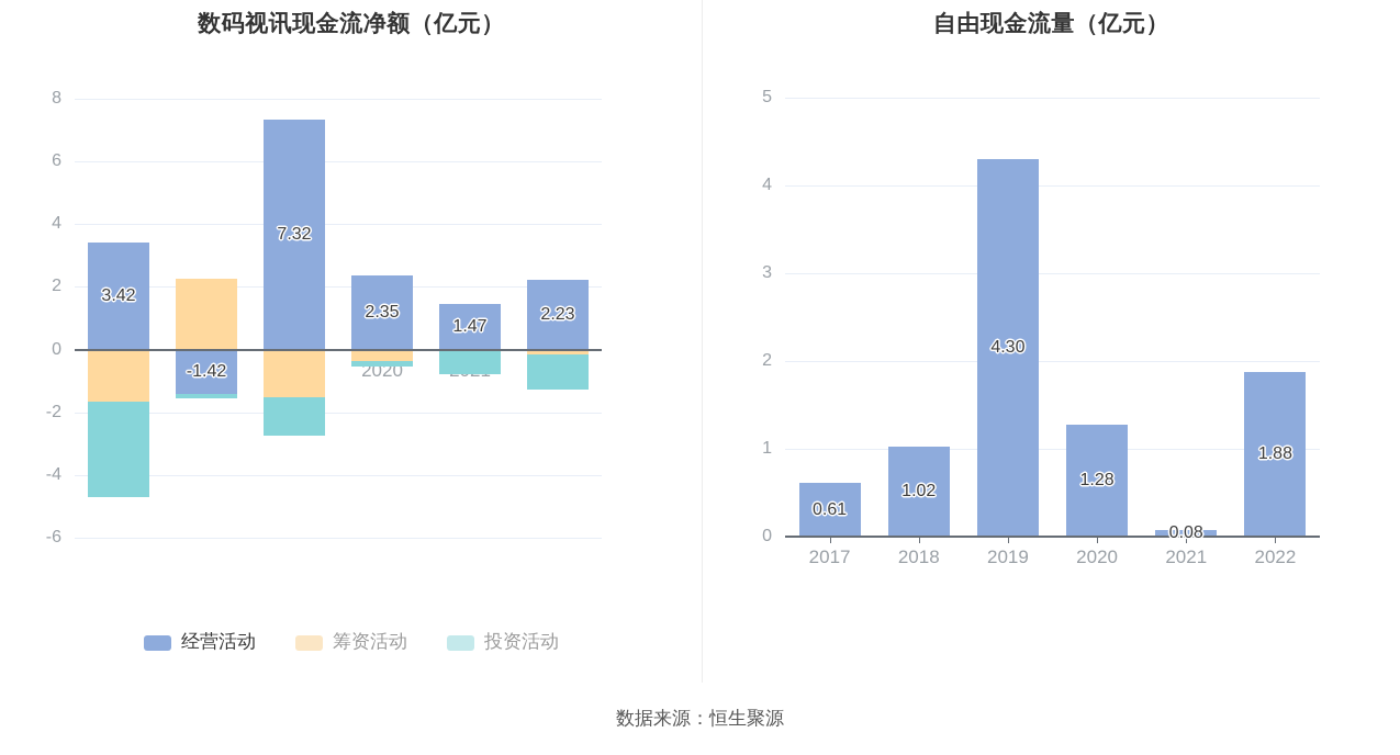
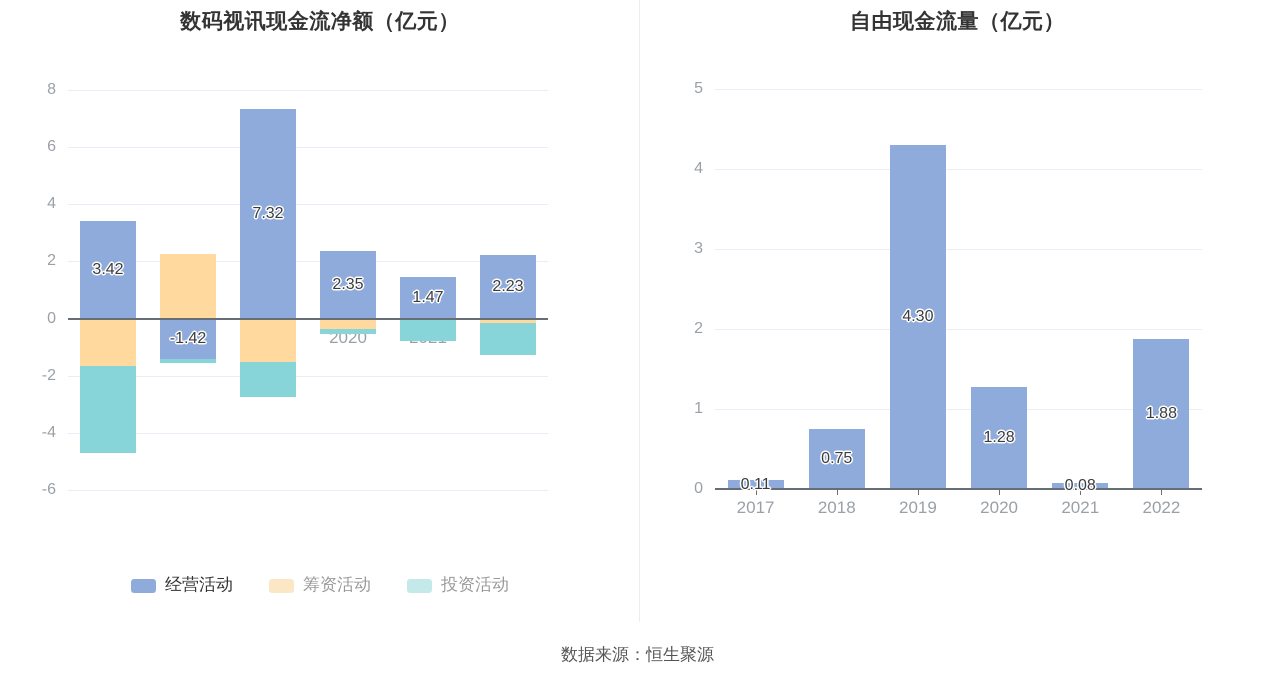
自由现金流量（亿元）/2017: 0.61 -> 0.11
自由现金流量（亿元）/2018: 1.02 -> 0.75
